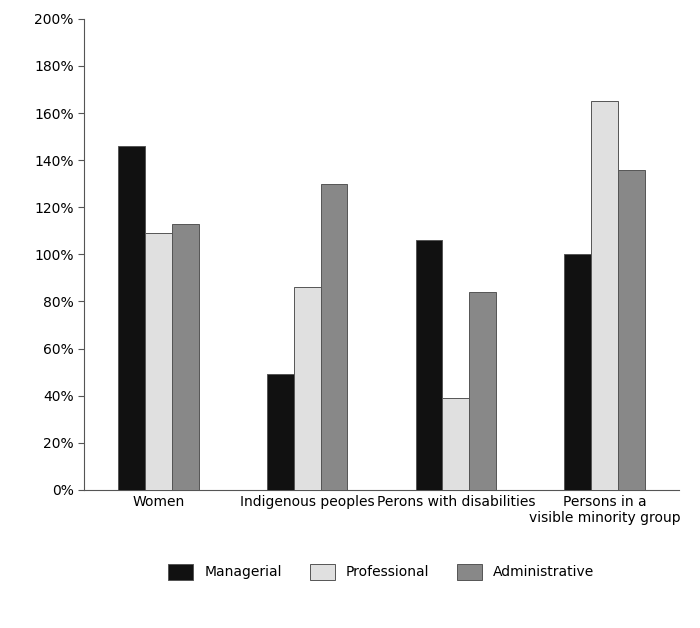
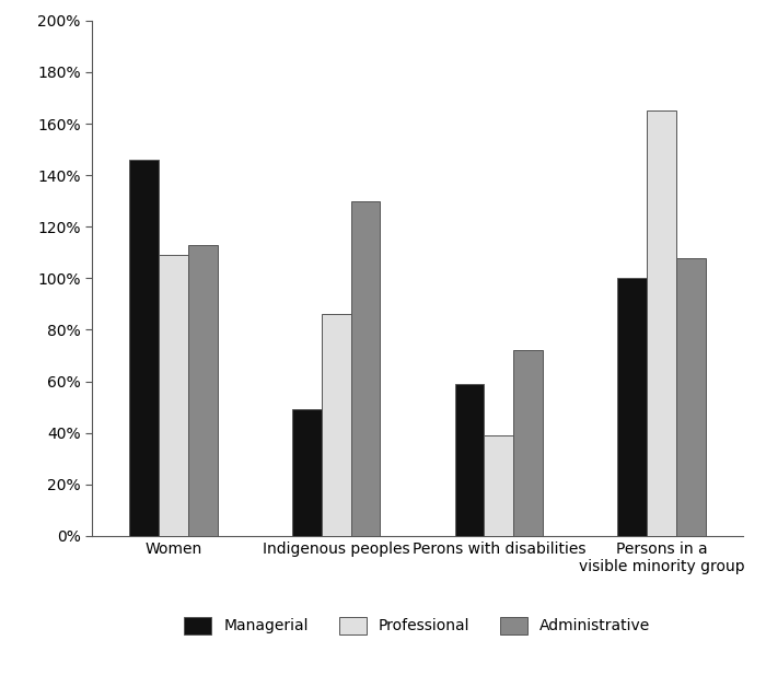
Managerial/Perons with disabilities: 106% -> 59%
Administrative/Perons with disabilities: 84% -> 72%
Administrative/Persons in a visible minority group: 136% -> 108%
